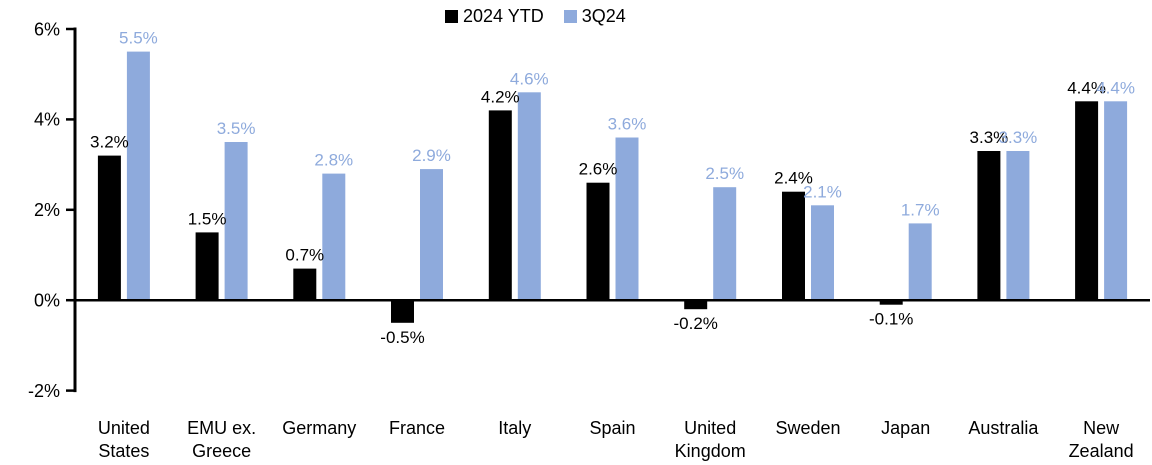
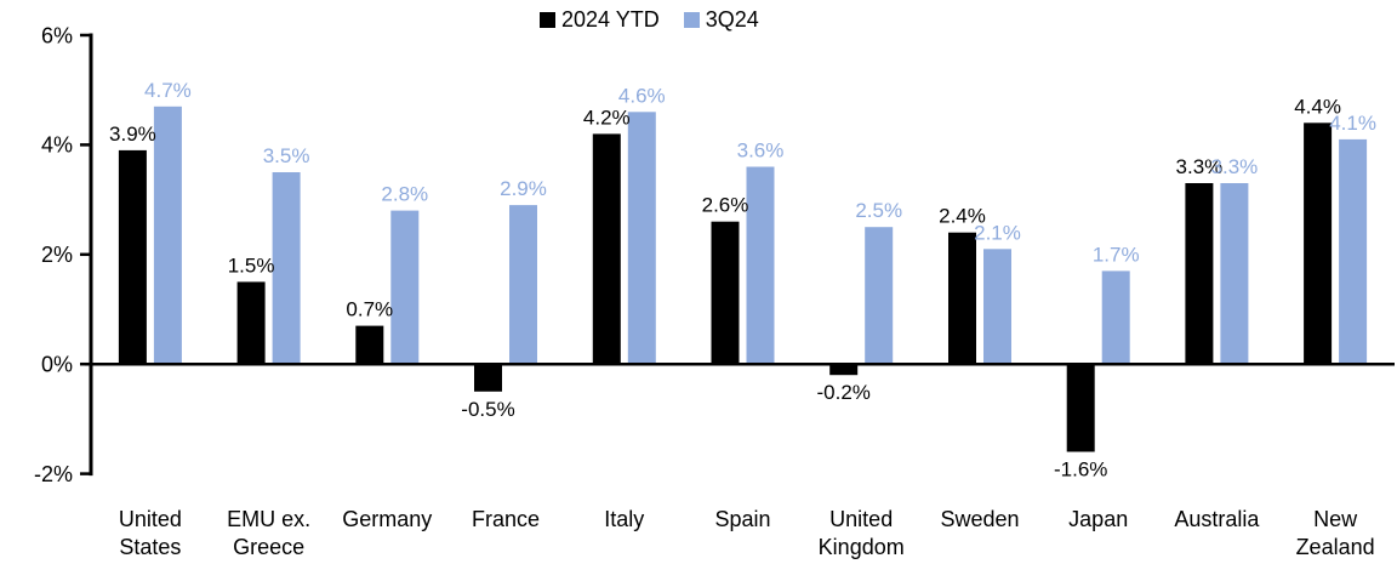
2024 YTD/United States: 3.2% -> 3.9%
3Q24/United States: 5.5% -> 4.7%
2024 YTD/Japan: -0.1% -> -1.6%
3Q24/New Zealand: 4.4% -> 4.1%
